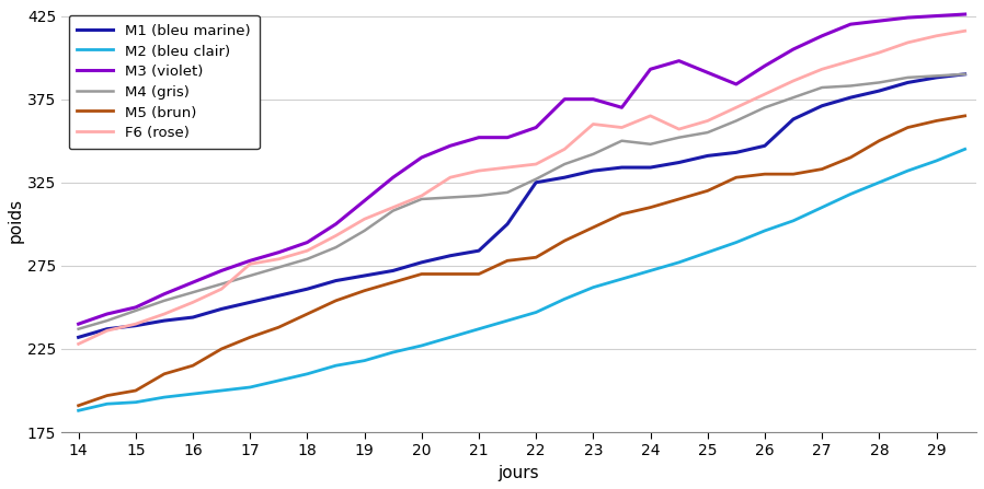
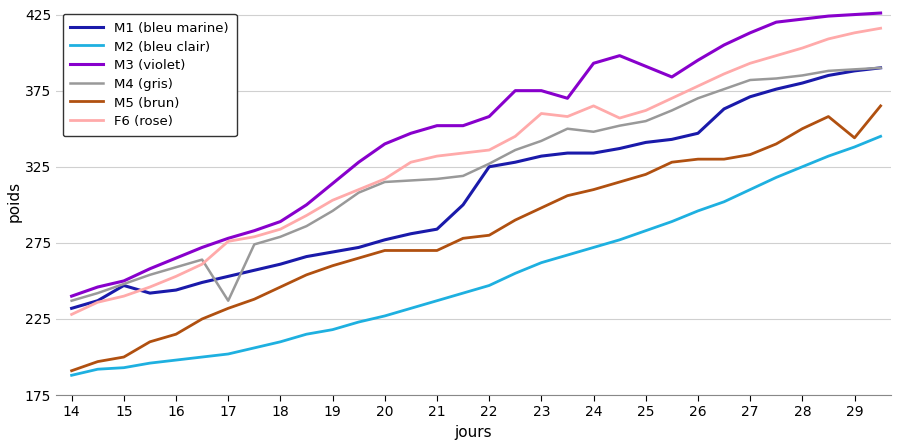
M1 (bleu marine)/15: 239 -> 247
M4 (gris)/17: 269 -> 237
M5 (brun)/29: 362 -> 344
